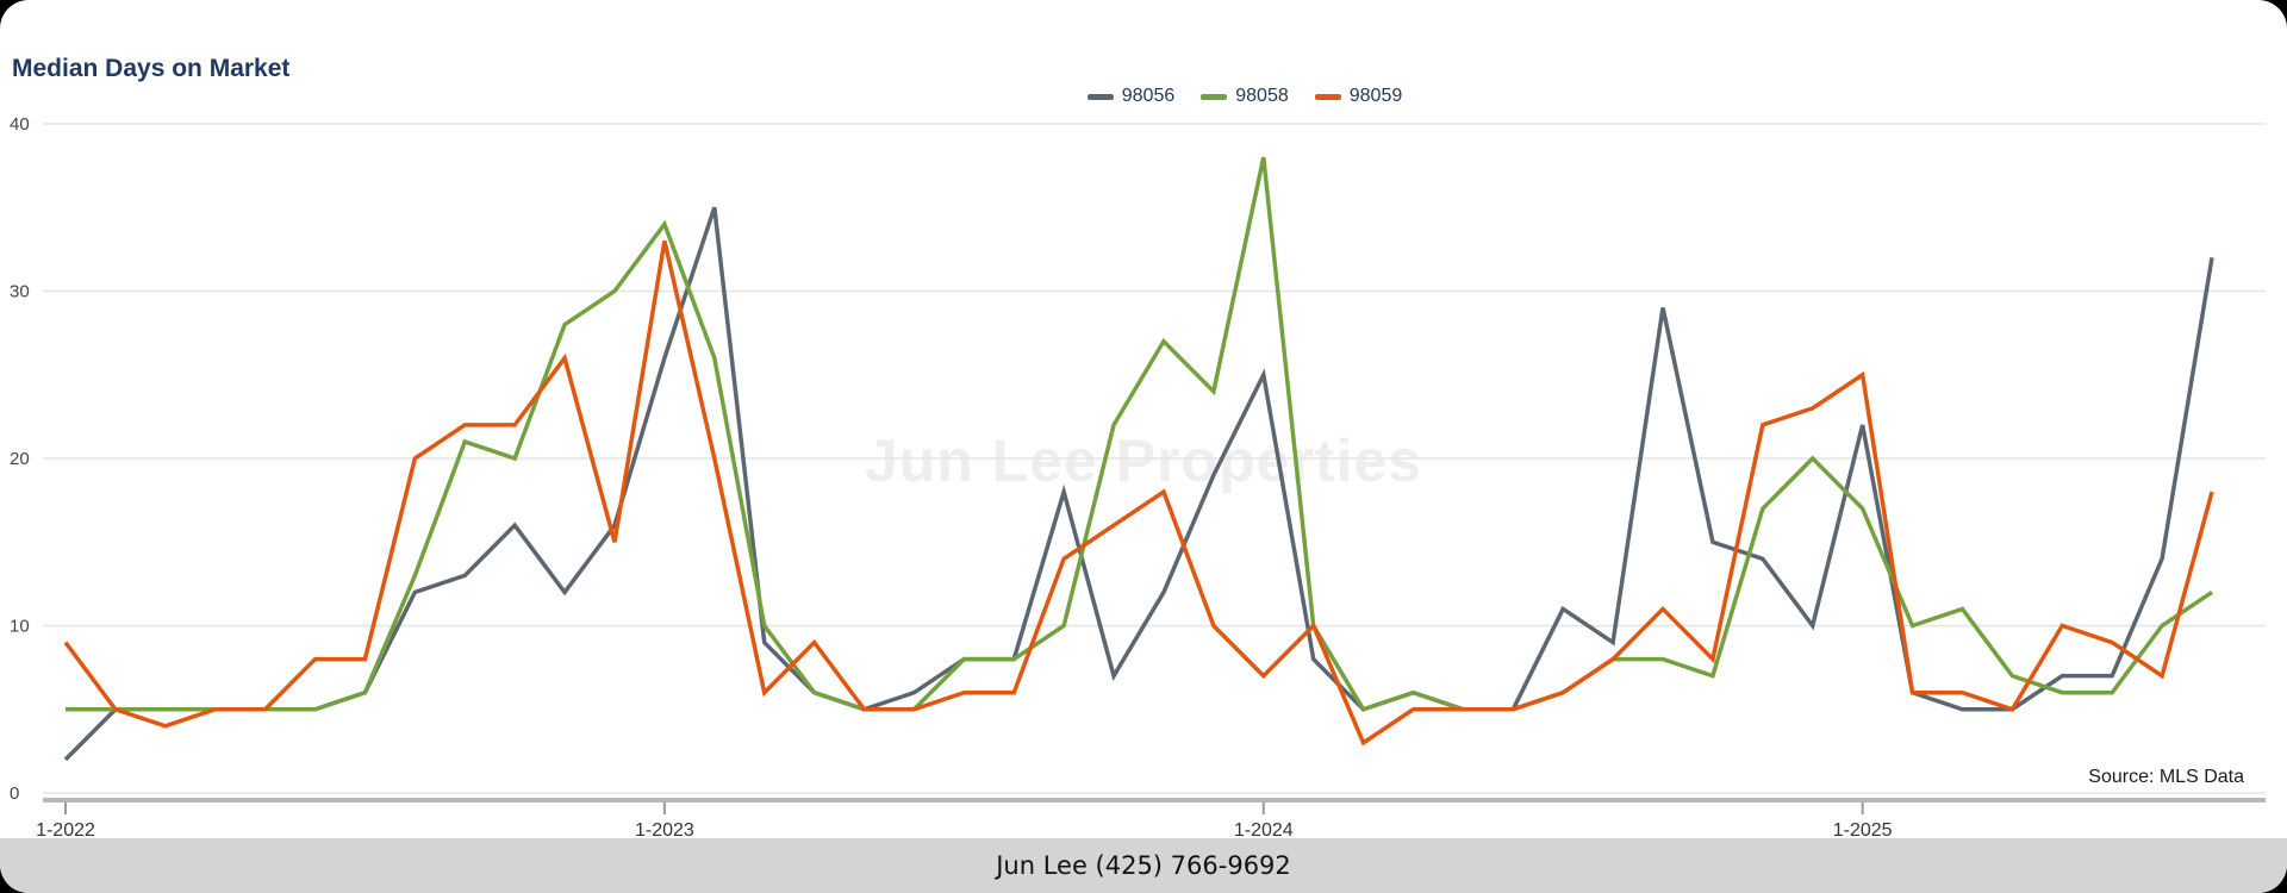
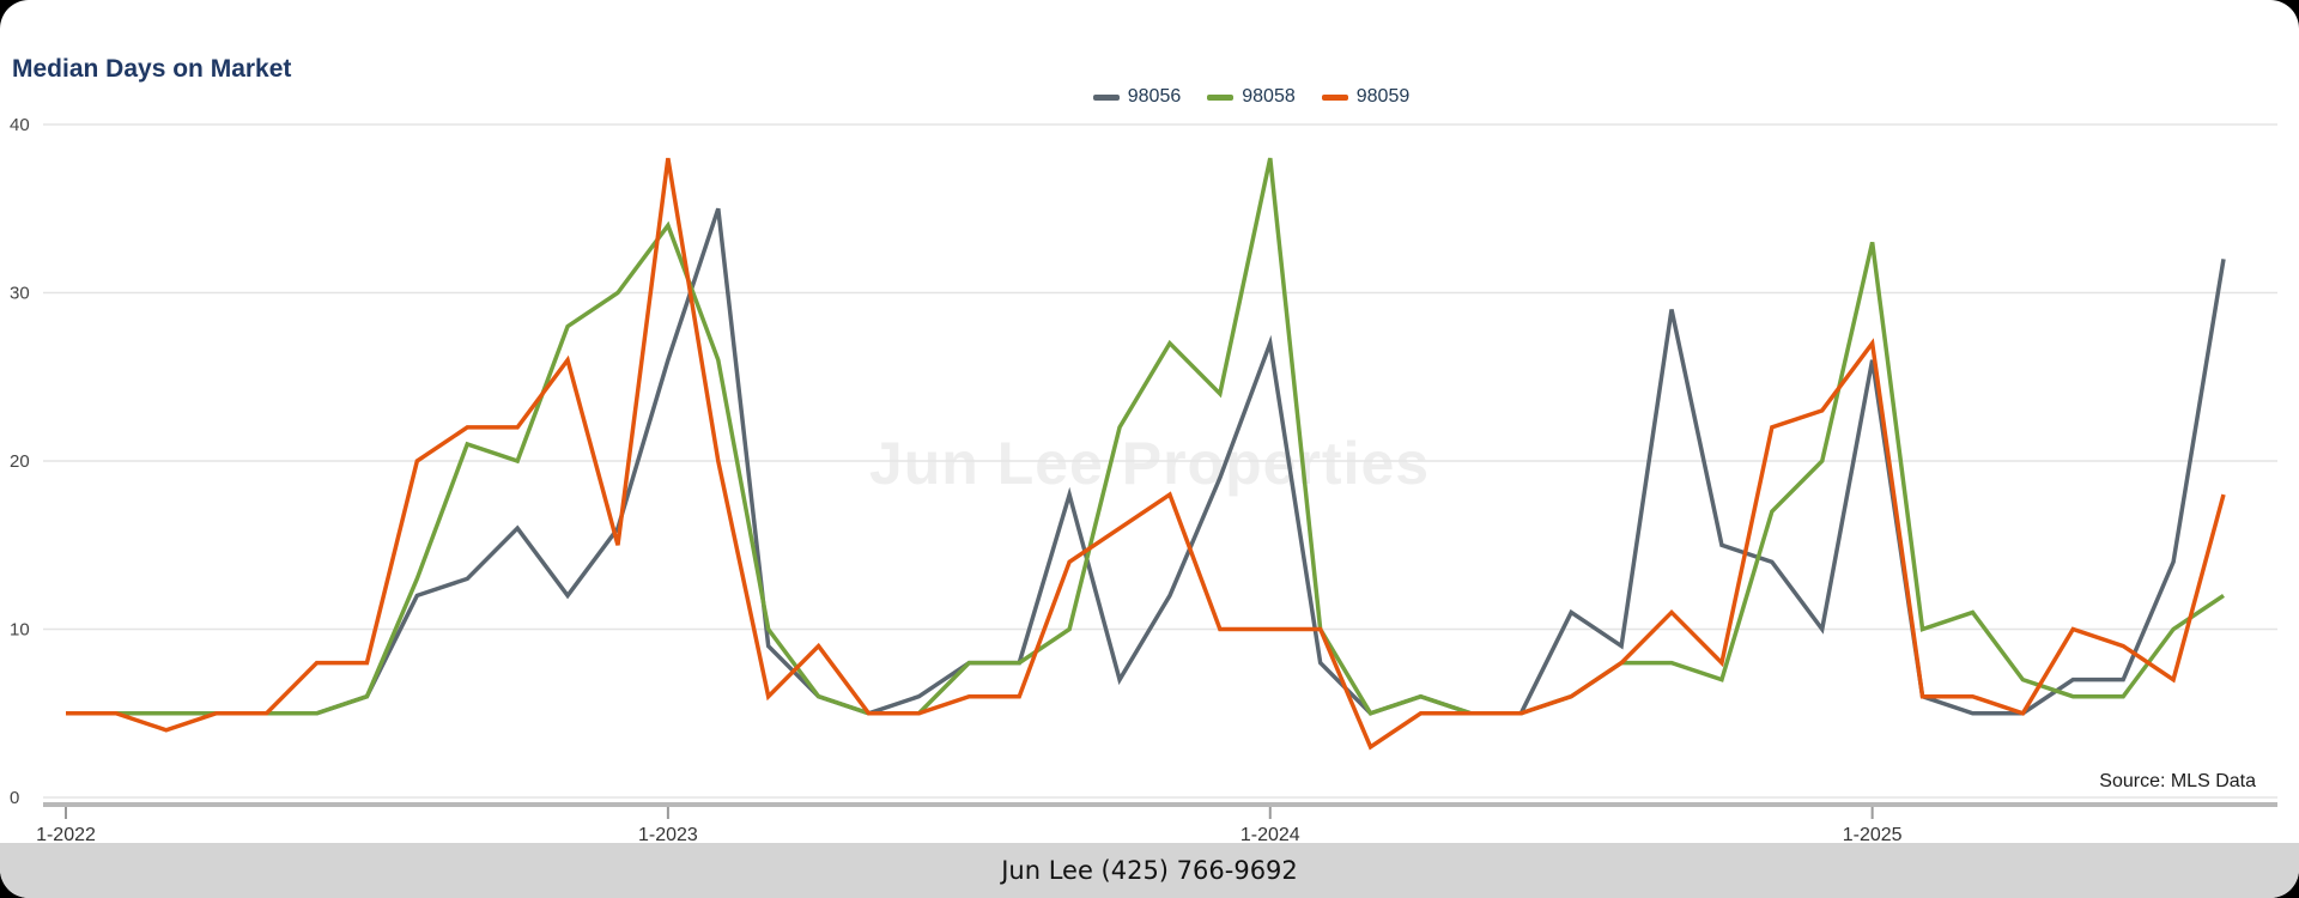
98056/1-2022: 2 -> 5
98059/1-2022: 9 -> 5
98059/1-2023: 33 -> 38
98056/1-2024: 25 -> 27
98059/1-2024: 7 -> 10
98056/1-2025: 22 -> 26
98058/1-2025: 17 -> 33
98059/1-2025: 25 -> 27
